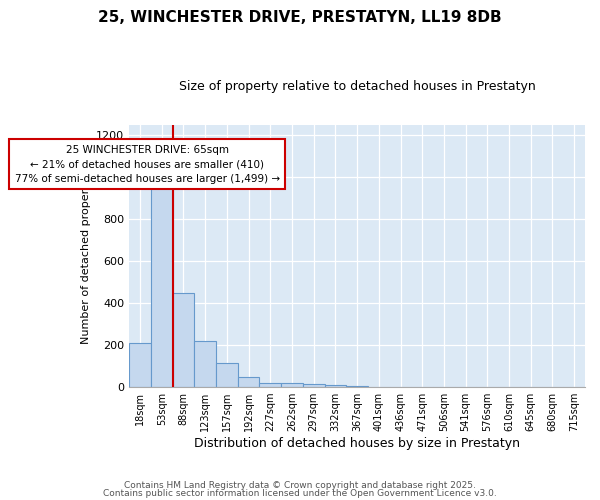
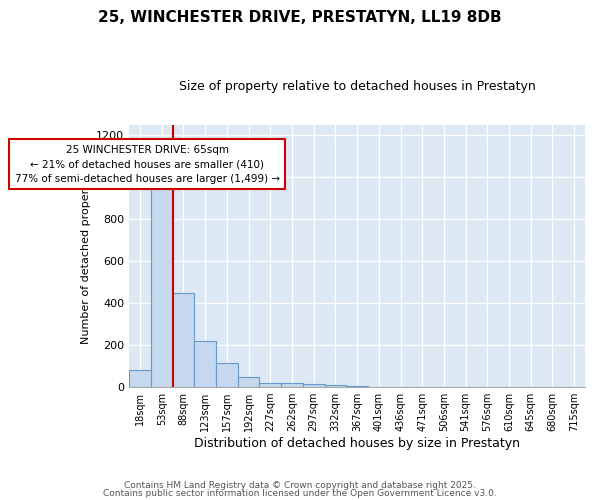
18sqm: 210 -> 80
